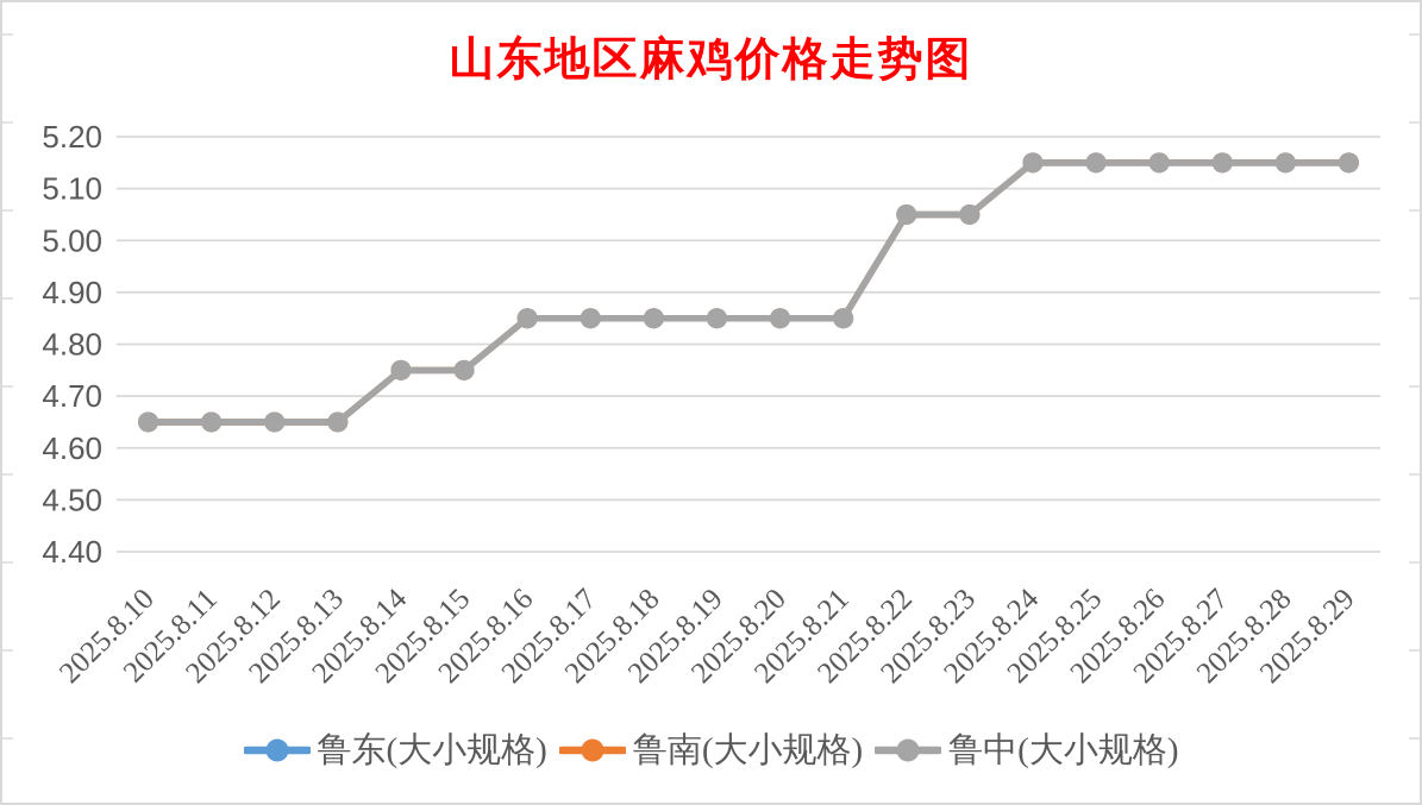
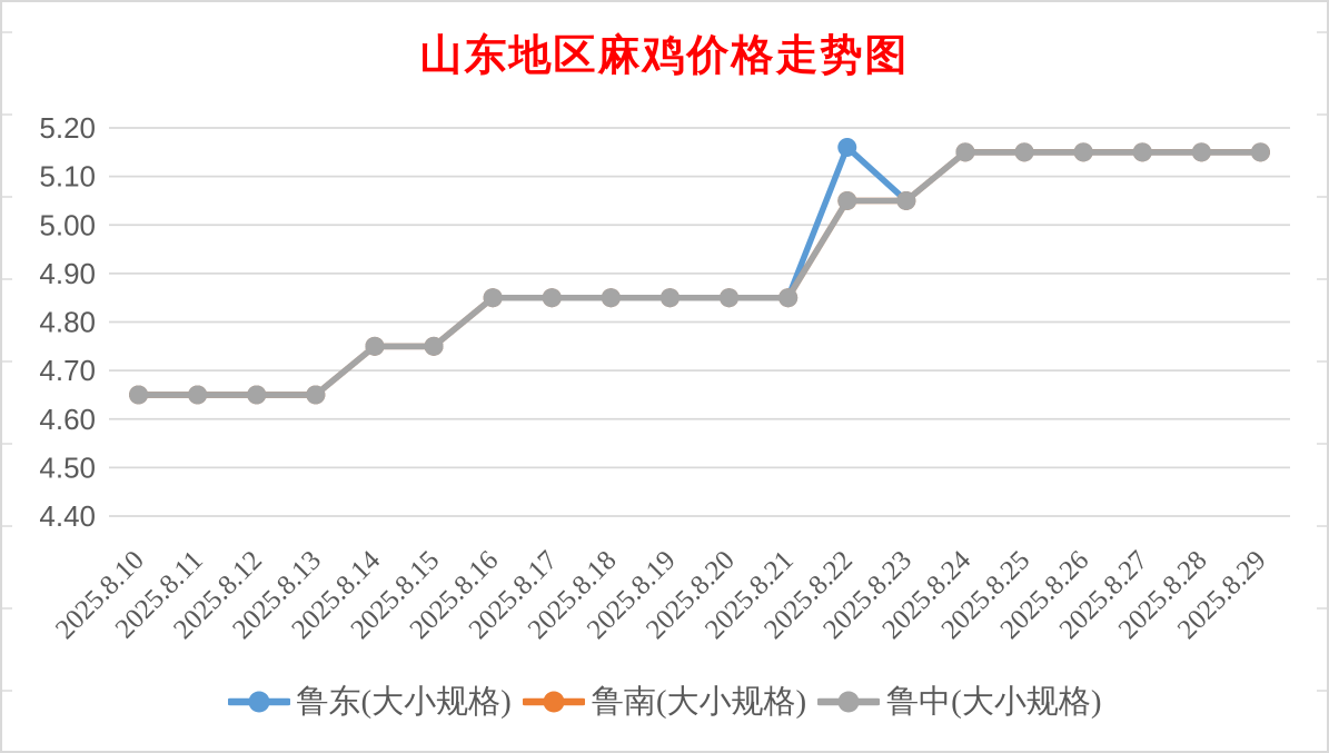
鲁东(大小规格)/2025.8.22: 5.05 -> 5.16
